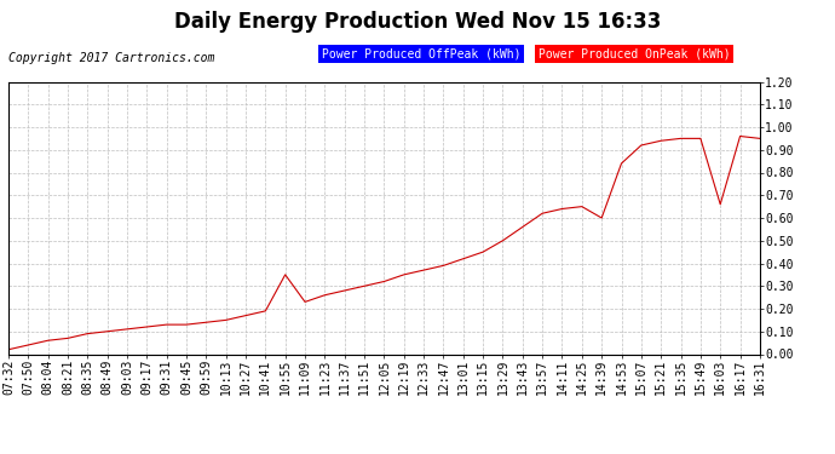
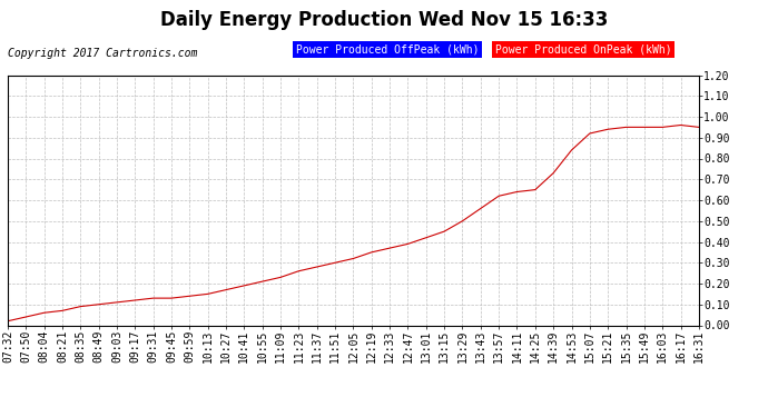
10:55: 0.35 -> 0.21
14:39: 0.60 -> 0.73
16:03: 0.66 -> 0.95
